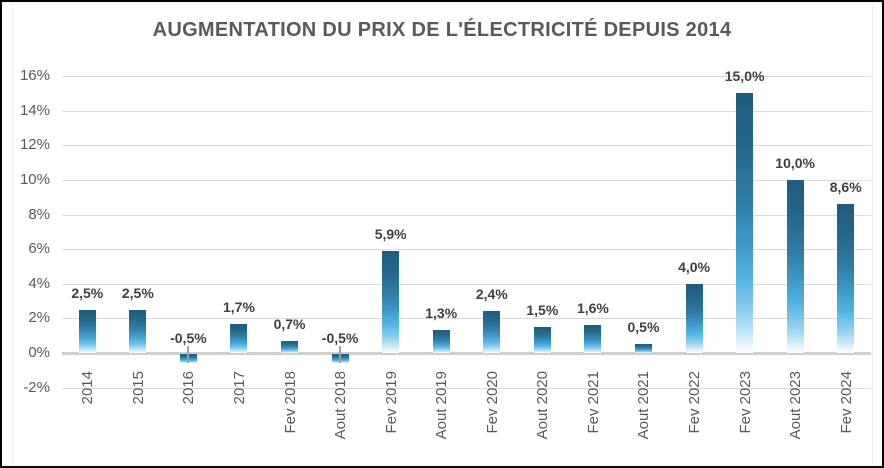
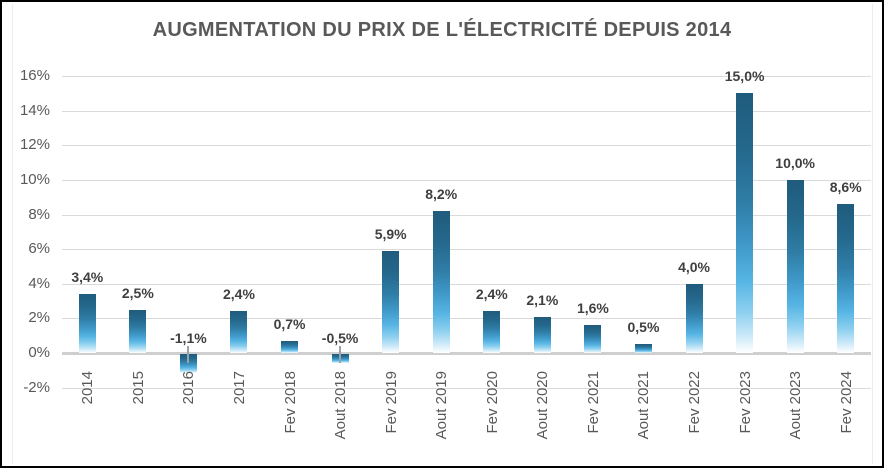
2014: 2,5% -> 3,4%
2016: -0,5% -> -1,1%
2017: 1,7% -> 2,4%
Aout 2019: 1,3% -> 8,2%
Aout 2020: 1,5% -> 2,1%
